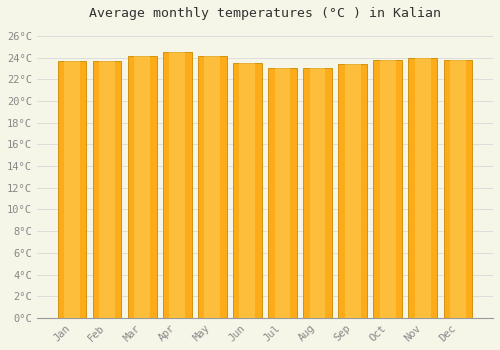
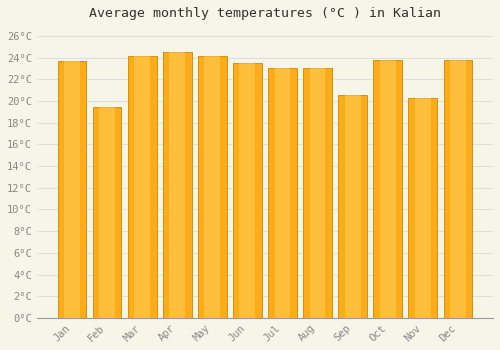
Feb: 23.7°C -> 19.5°C
Sep: 23.4°C -> 20.6°C
Nov: 24.0°C -> 20.3°C
